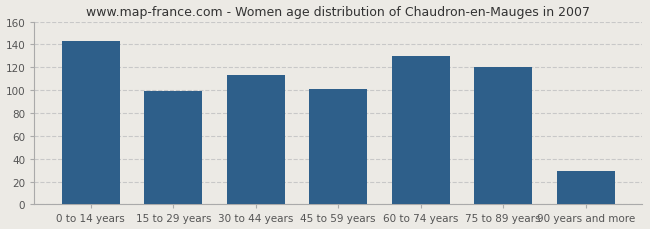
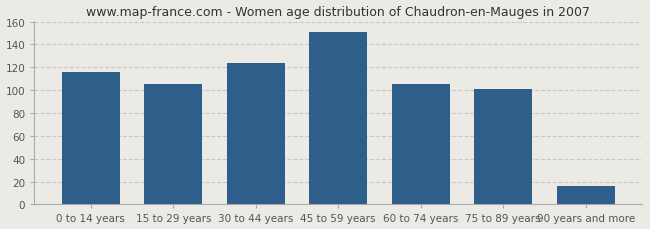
0 to 14 years: 143 -> 116
15 to 29 years: 99 -> 105
30 to 44 years: 113 -> 124
45 to 59 years: 101 -> 151
60 to 74 years: 130 -> 105
75 to 89 years: 120 -> 101
90 years and more: 29 -> 16
